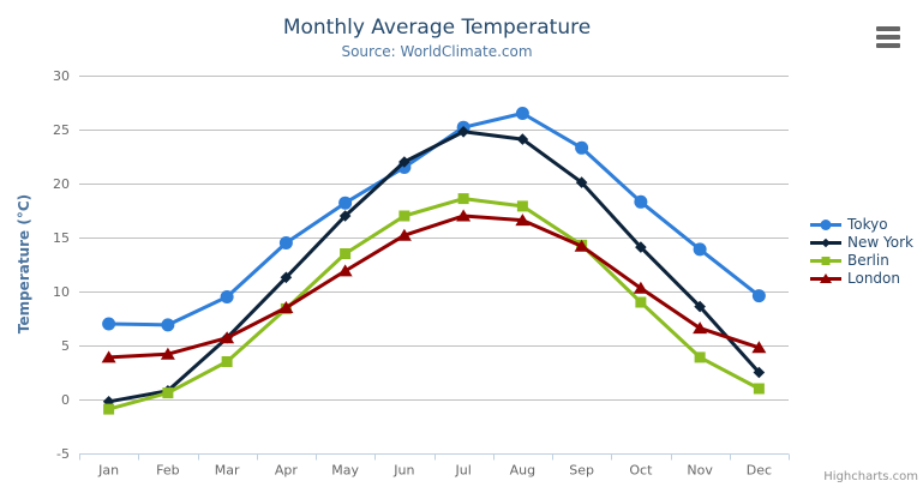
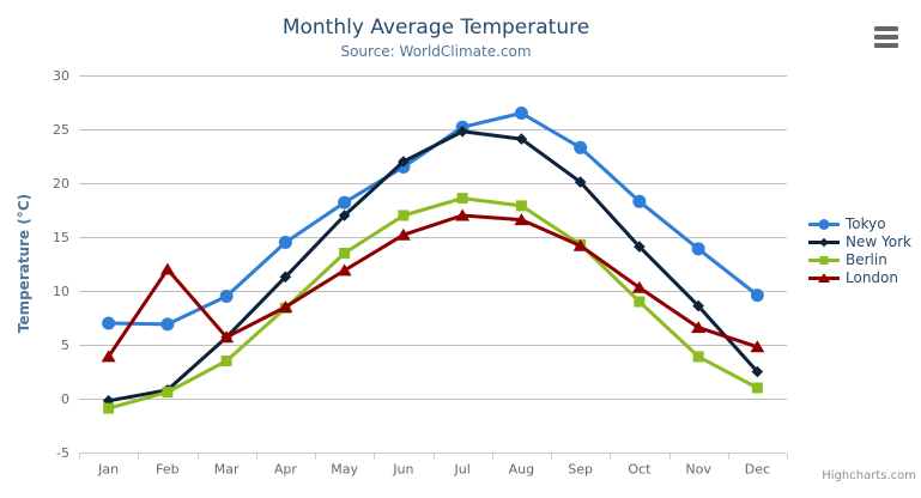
London/Feb: 4 -> 12
